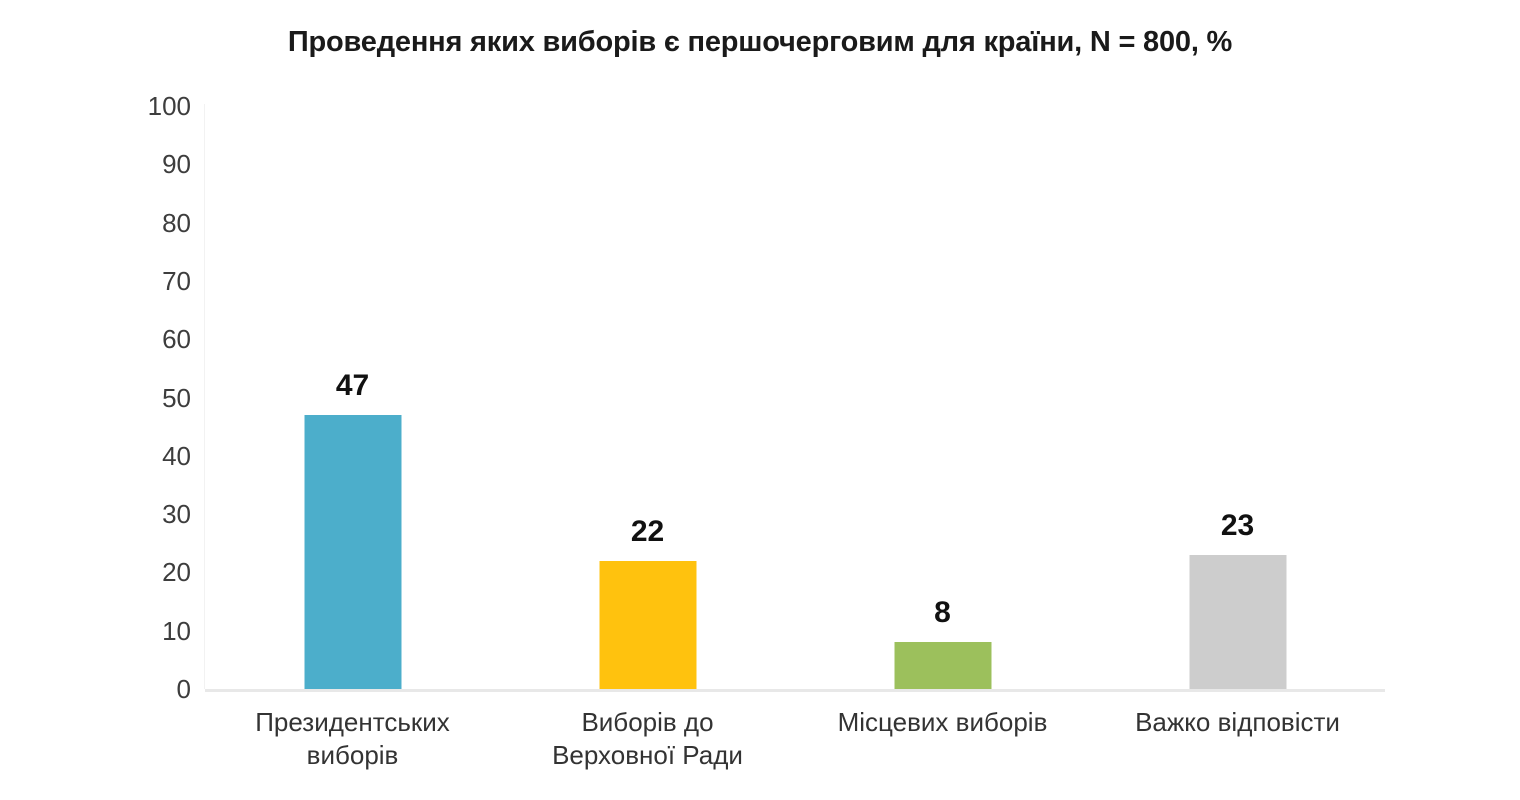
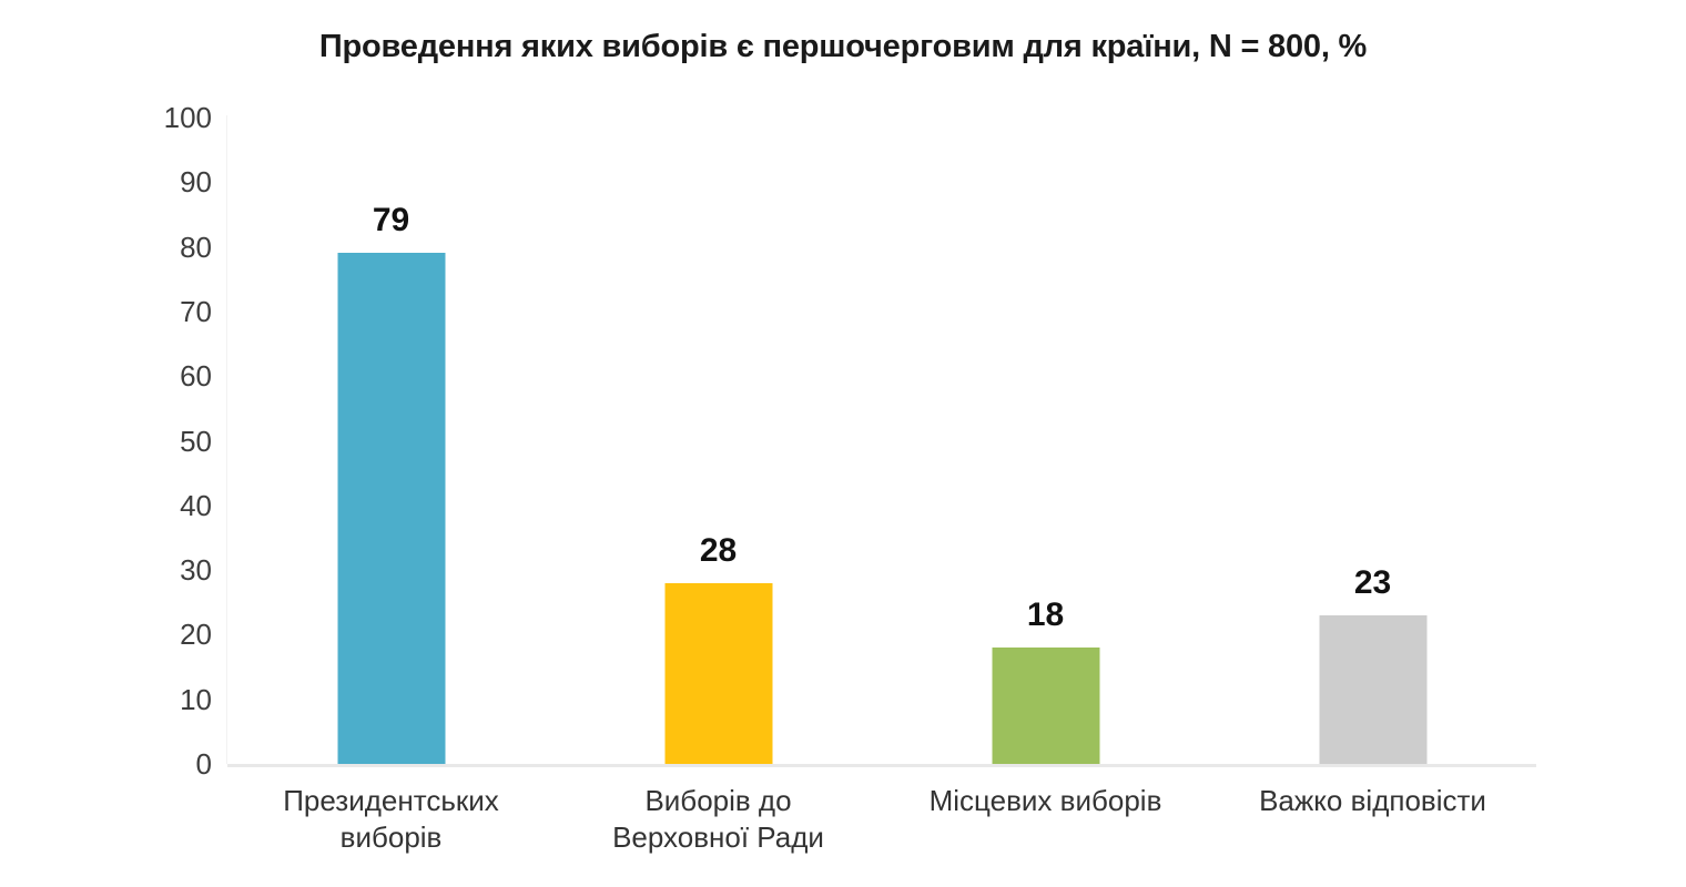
Президентських виборів: 47 -> 79
Виборів до Верховної Ради: 22 -> 28
Місцевих виборів: 8 -> 18
